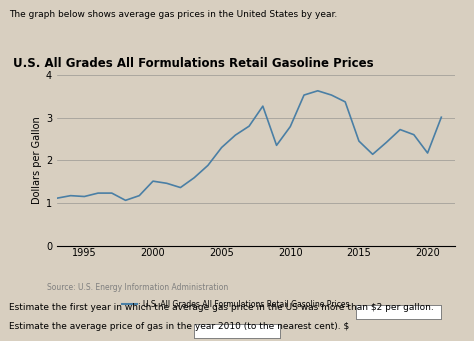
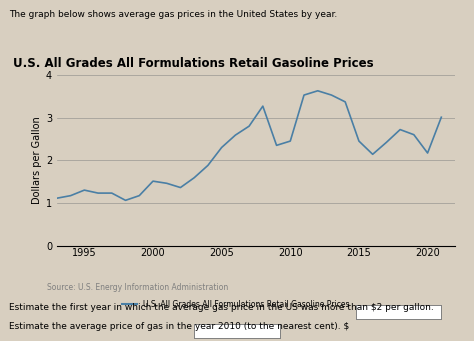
1995: 1.15 -> 1.30
2010: 2.79 -> 2.45
